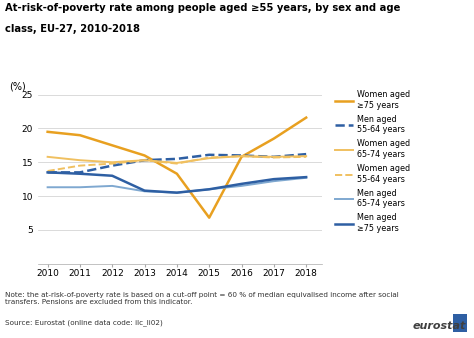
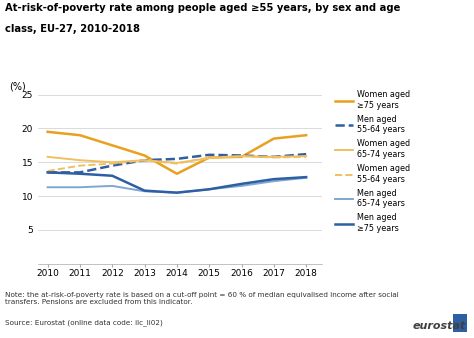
Women aged ≥75 years/2015: 6.8 -> 15.7
Women aged ≥75 years/2018: 21.6 -> 19.0
